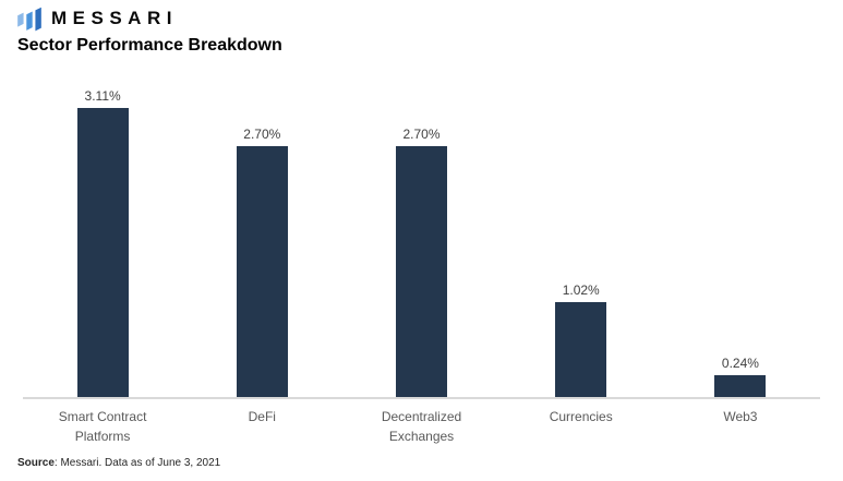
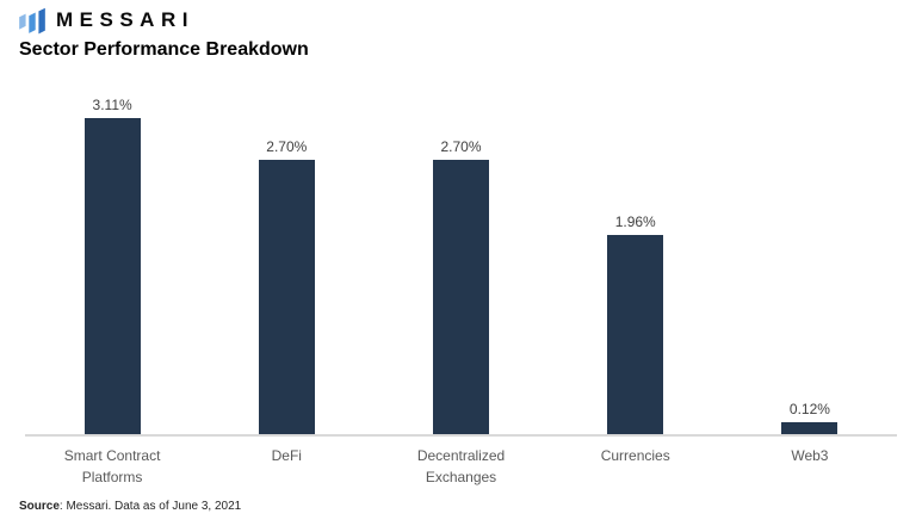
Currencies: 1.02% -> 1.96%
Web3: 0.24% -> 0.12%
